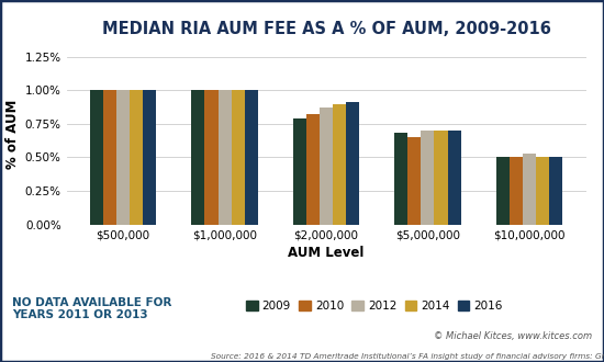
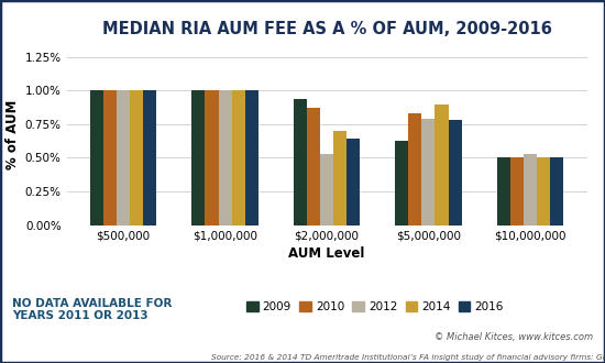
2009/$2,000,000: 0.79% -> 0.94%
2010/$2,000,000: 0.82% -> 0.87%
2012/$2,000,000: 0.88% -> 0.53%
2014/$2,000,000: 0.9% -> 0.7%
2016/$2,000,000: 0.91% -> 0.64%
2009/$5,000,000: 0.68% -> 0.63%
2010/$5,000,000: 0.65% -> 0.83%
2012/$5,000,000: 0.70% -> 0.79%
2014/$5,000,000: 0.7% -> 0.9%
2016/$5,000,000: 0.70% -> 0.78%
